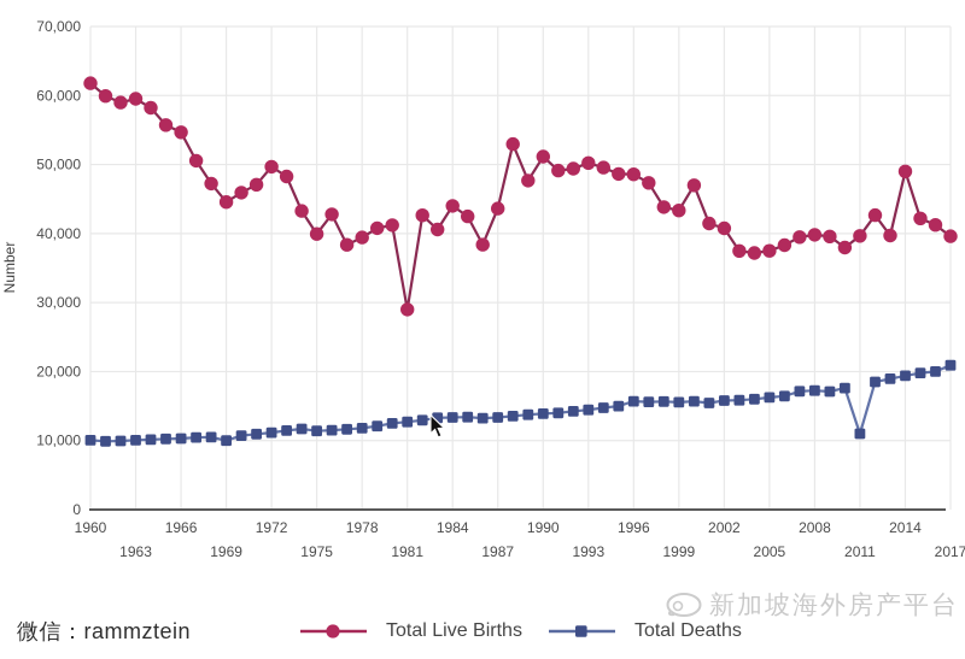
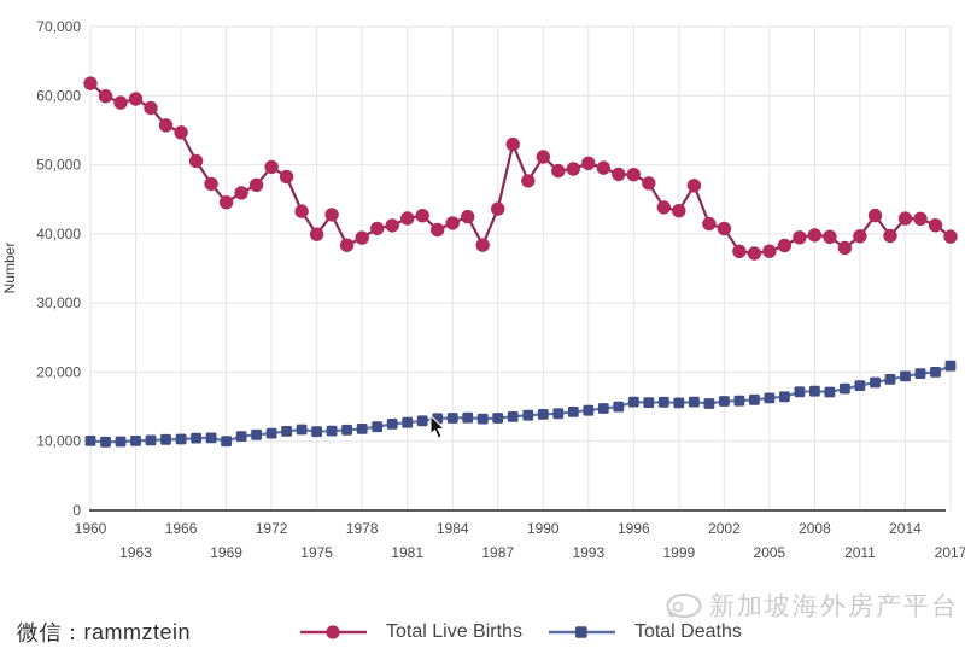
Total Live Births/1981: 29000 -> 42000
Total Live Births/1984: 44000 -> 42000
Total Deaths/2011: 11000 -> 18000
Total Live Births/2014: 49000 -> 42000
